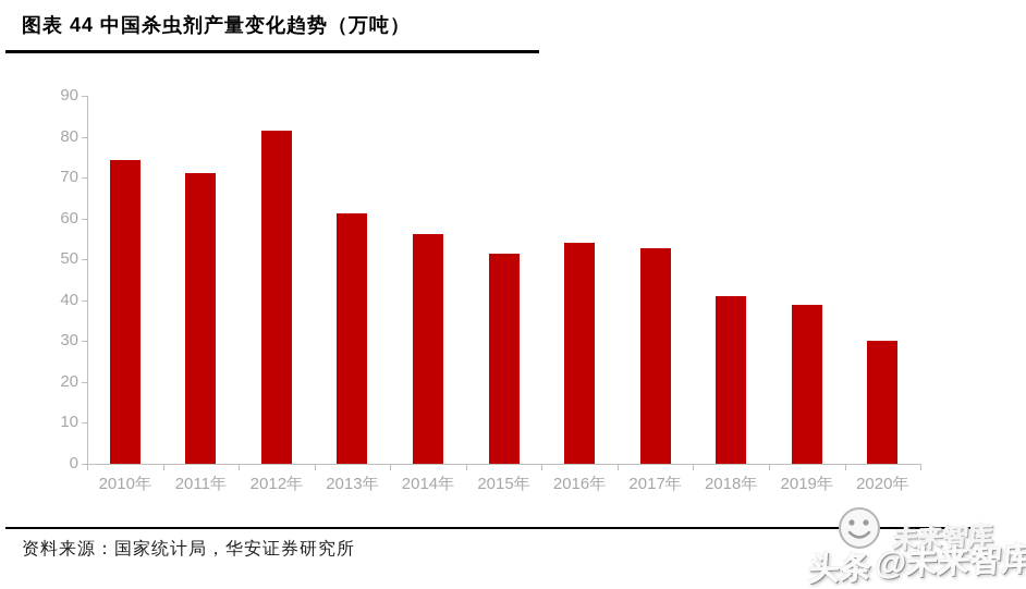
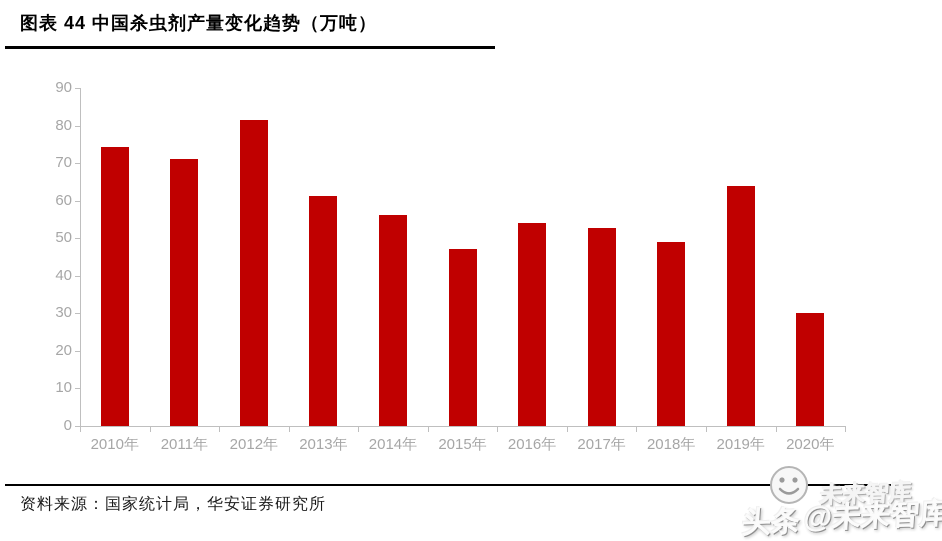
2015年: 51 -> 47
2018年: 41 -> 49
2019年: 39 -> 64
